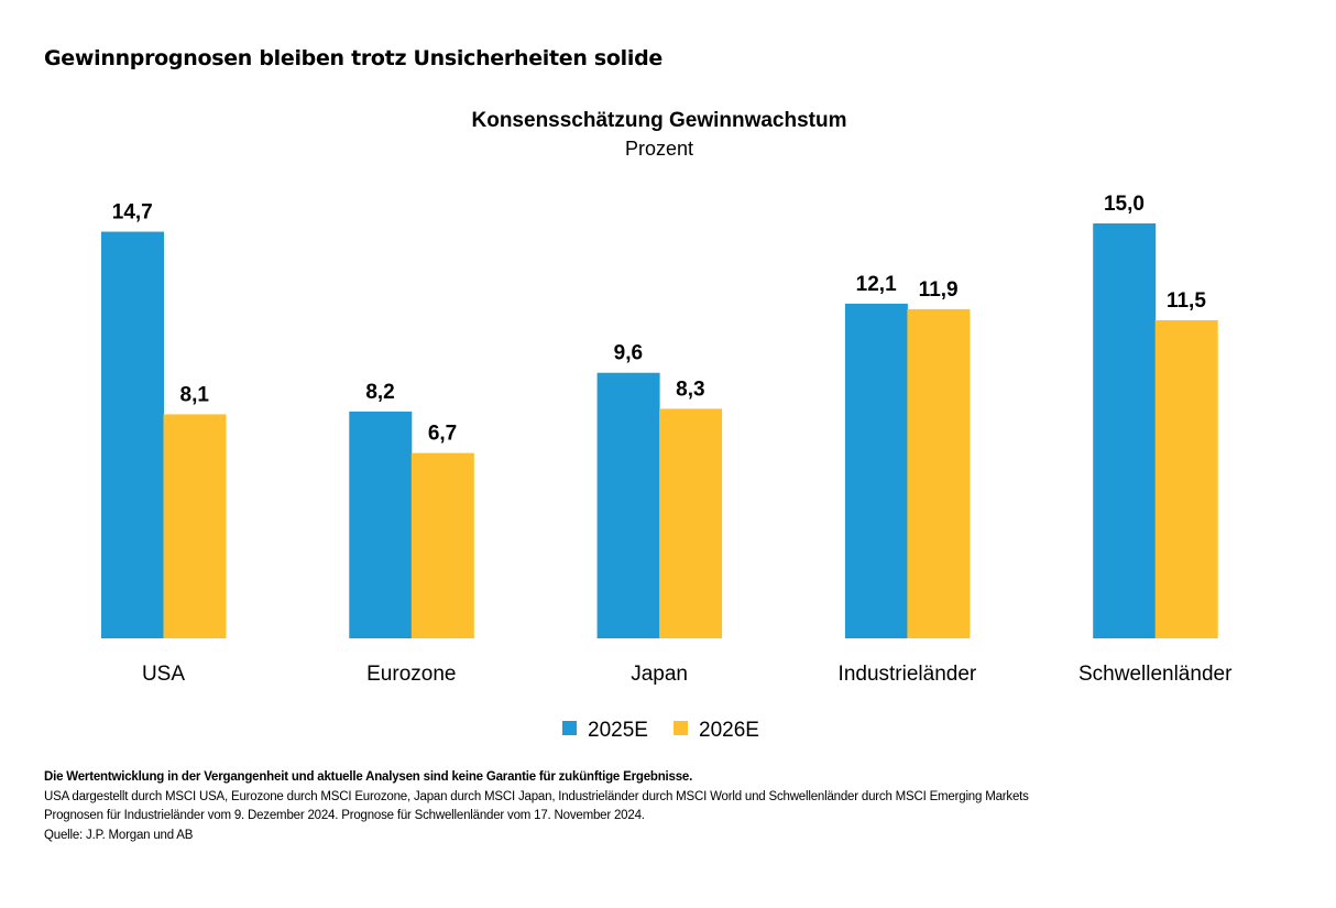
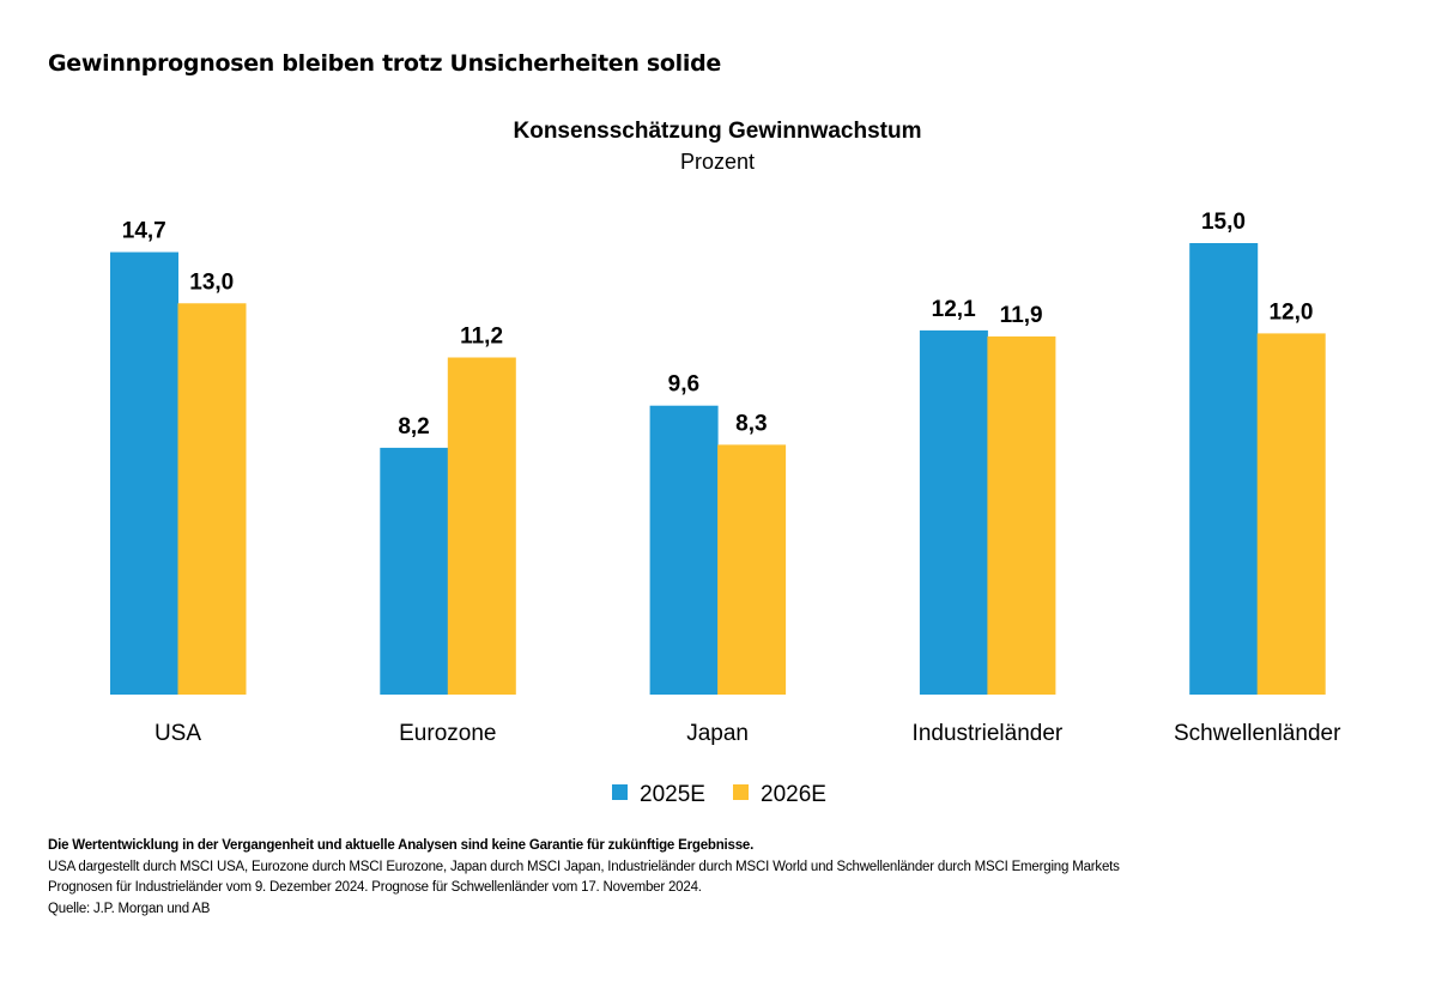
2026E/USA: 8,1 -> 13,0
2026E/Eurozone: 6,7 -> 11,2
2026E/Schwellenländer: 11,5 -> 12,0
